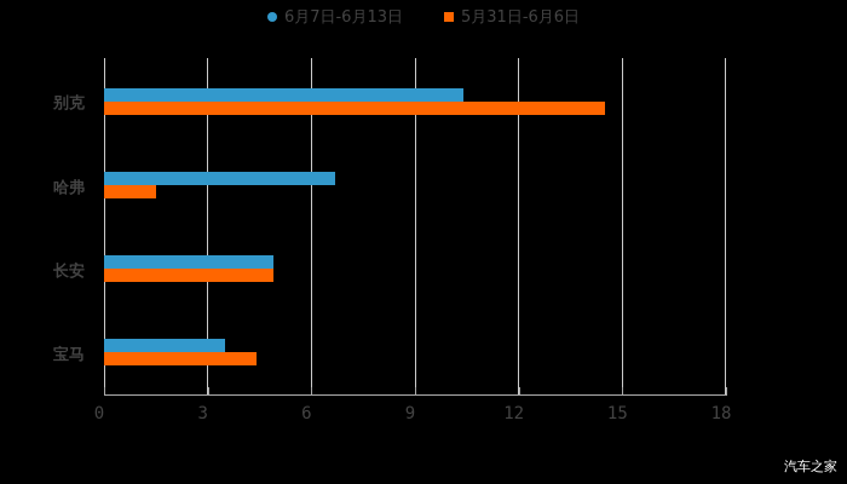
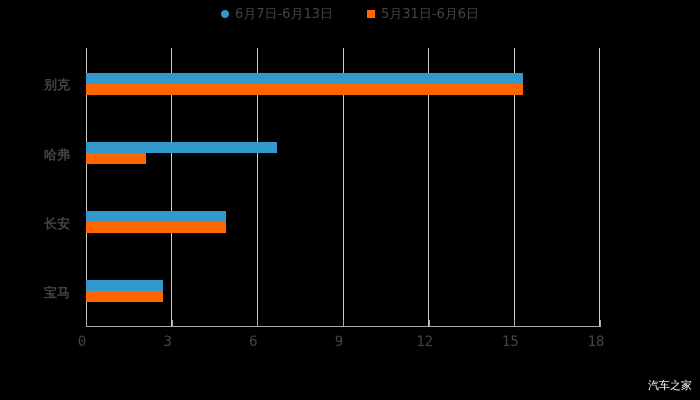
6月7日-6月13日/别克: 10.4 -> 15.3
5月31日-6月6日/别克: 14.5 -> 15.3
5月31日-6月6日/哈弗: 1.5 -> 2.1
6月7日-6月13日/宝马: 3.5 -> 2.7
5月31日-6月6日/宝马: 4.4 -> 2.7
